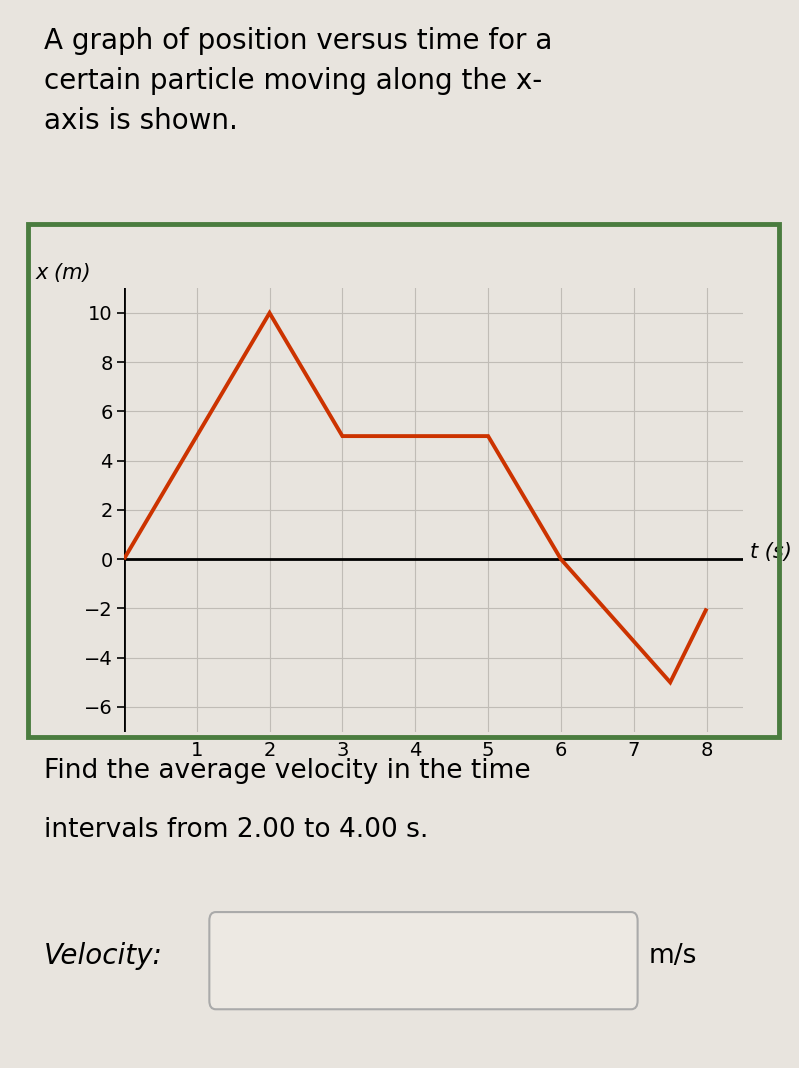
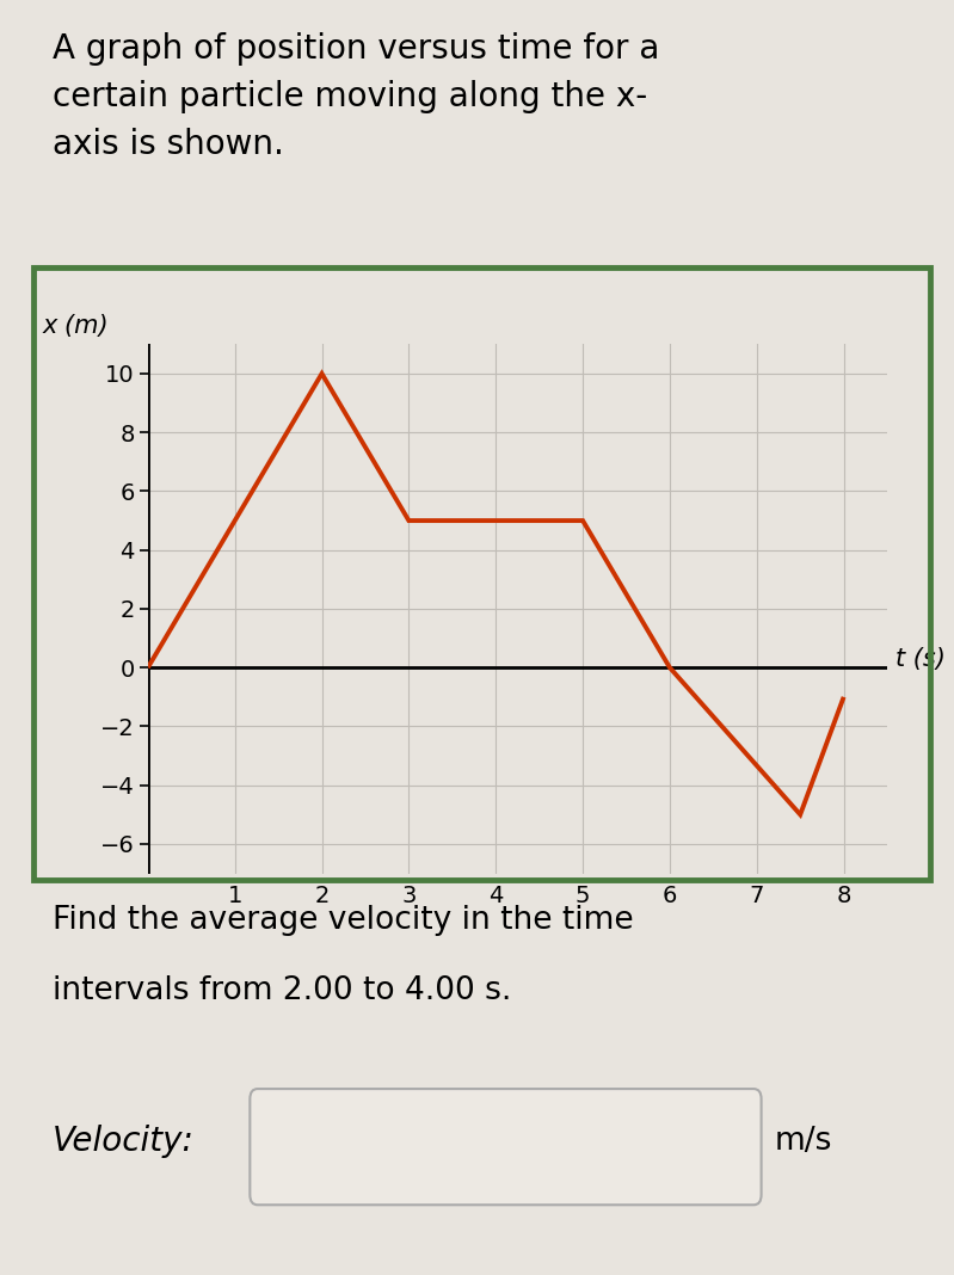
8: -2 -> -1
